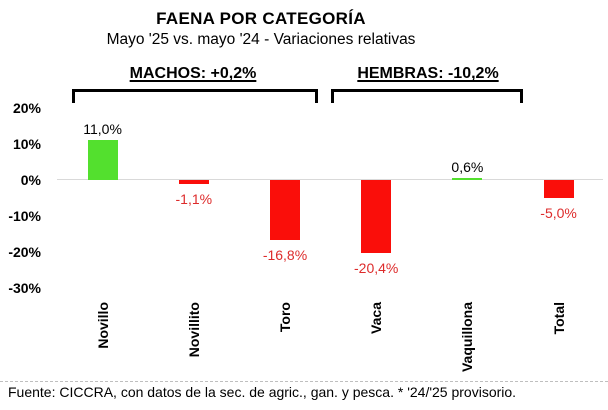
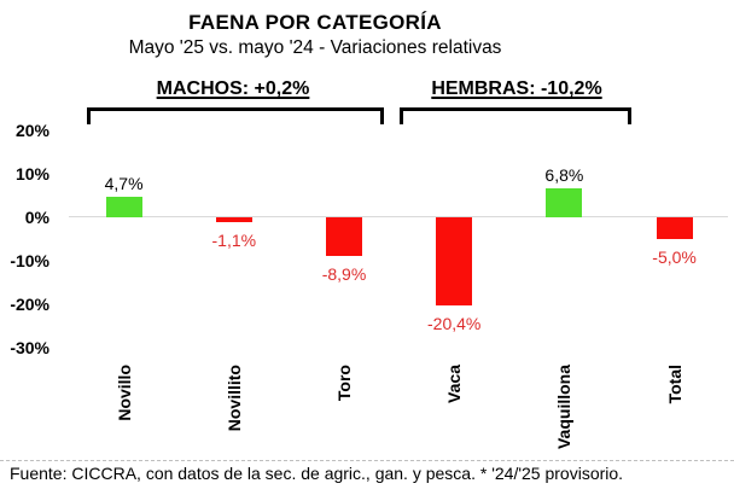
Novillo: 11,0% -> 4,7%
Toro: -16,8% -> -8,9%
Vaquillona: 0,6% -> 6,8%
